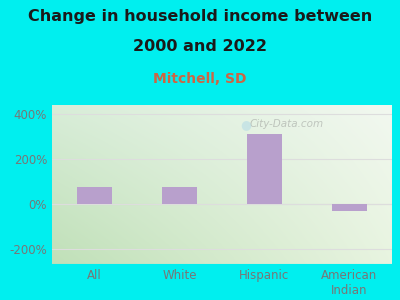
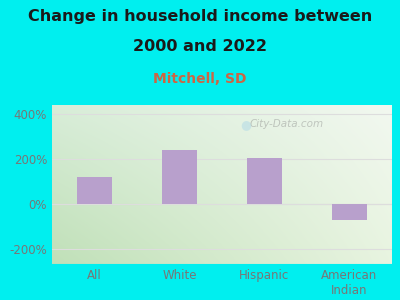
All: 75% -> 120%
White: 75% -> 240%
Hispanic: 310% -> 205%
American Indian: -30% -> -70%
